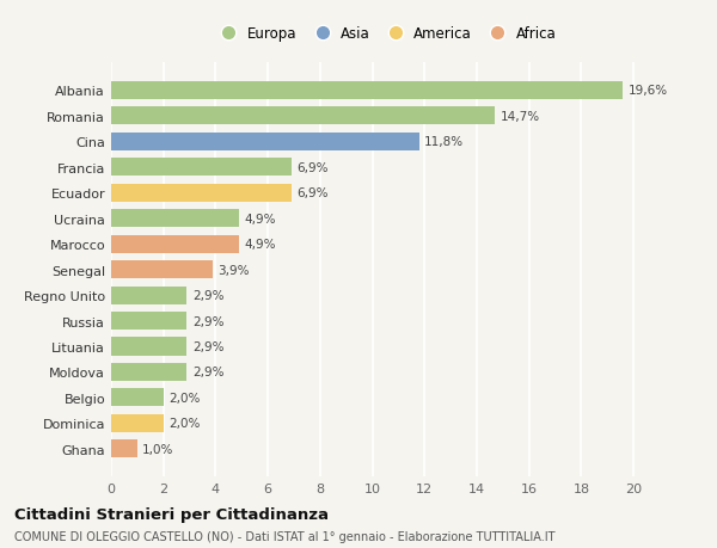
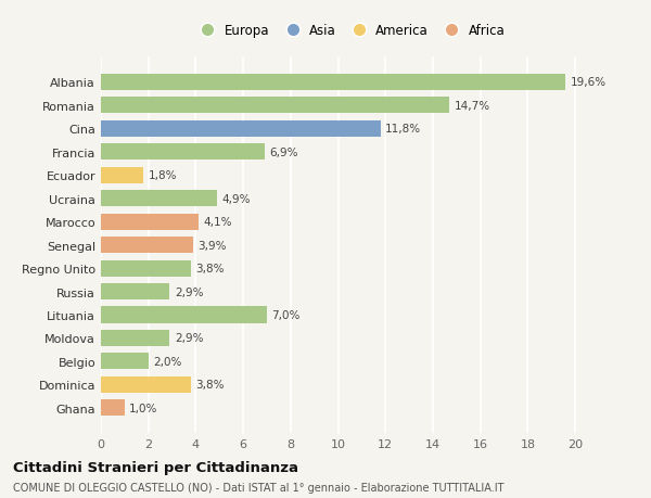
Ecuador: 6,9% -> 1,8%
Marocco: 4,9% -> 4,1%
Regno Unito: 2,9% -> 3,8%
Lituania: 2,9% -> 7,0%
Dominica: 2,0% -> 3,8%
